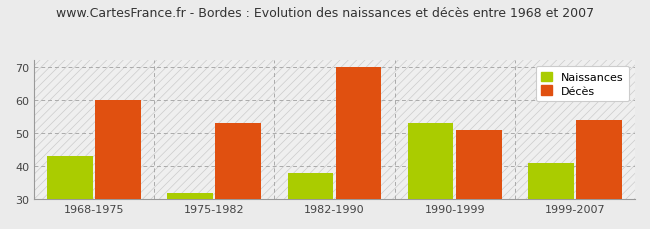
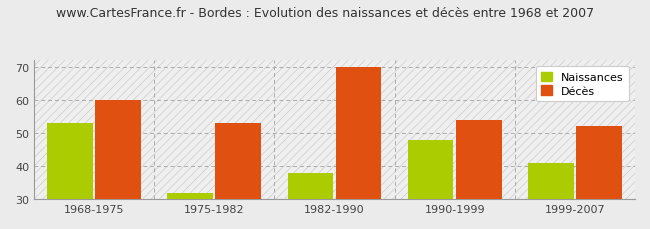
Naissances/1968-1975: 43 -> 53
Naissances/1990-1999: 53 -> 48
Décès/1990-1999: 51 -> 54
Décès/1999-2007: 54 -> 52
